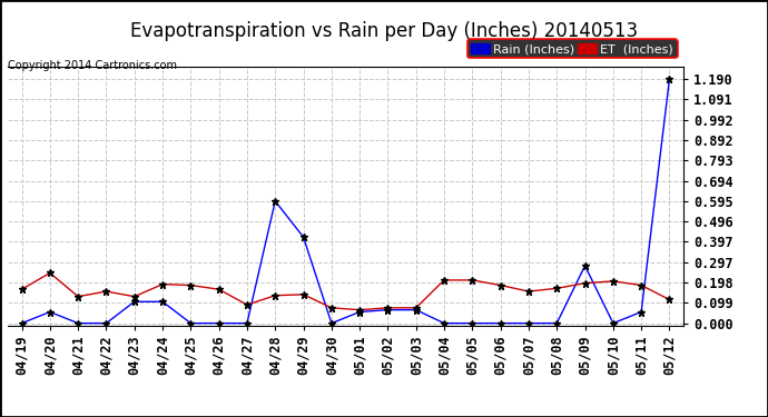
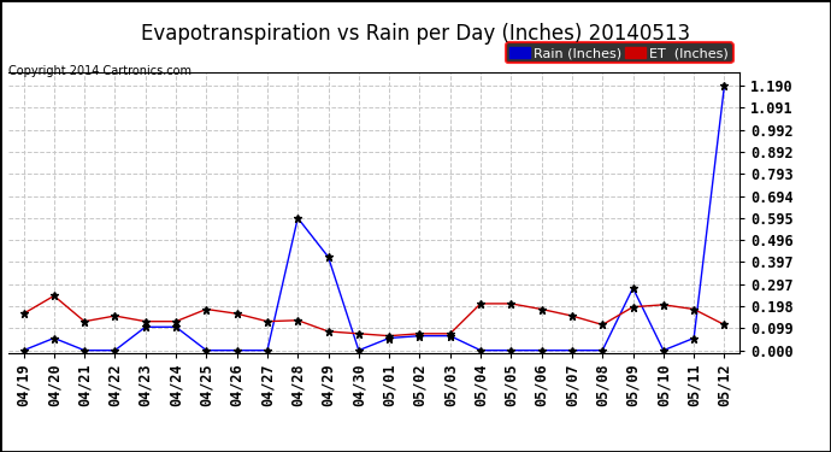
ET (Inches)/04/24: 0.19 -> 0.13
ET (Inches)/04/27: 0.09 -> 0.13
ET (Inches)/04/29: 0.14 -> 0.09
ET (Inches)/05/08: 0.17 -> 0.12
